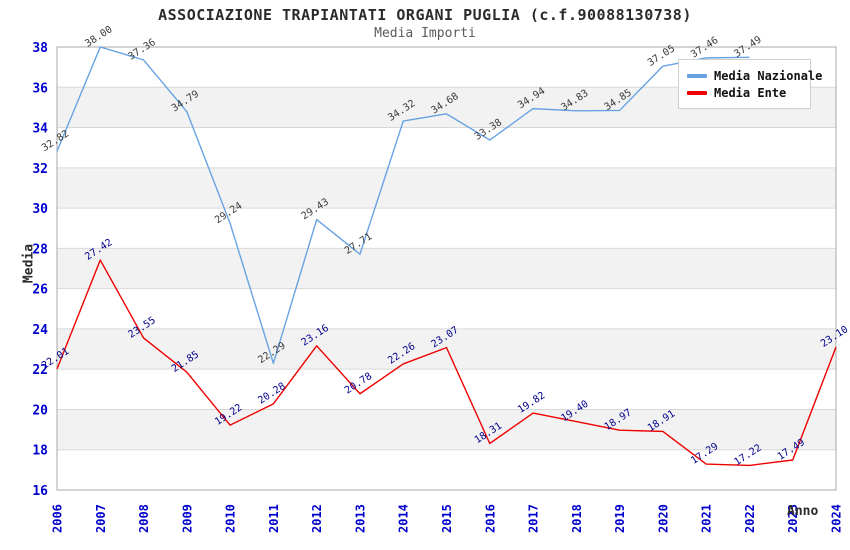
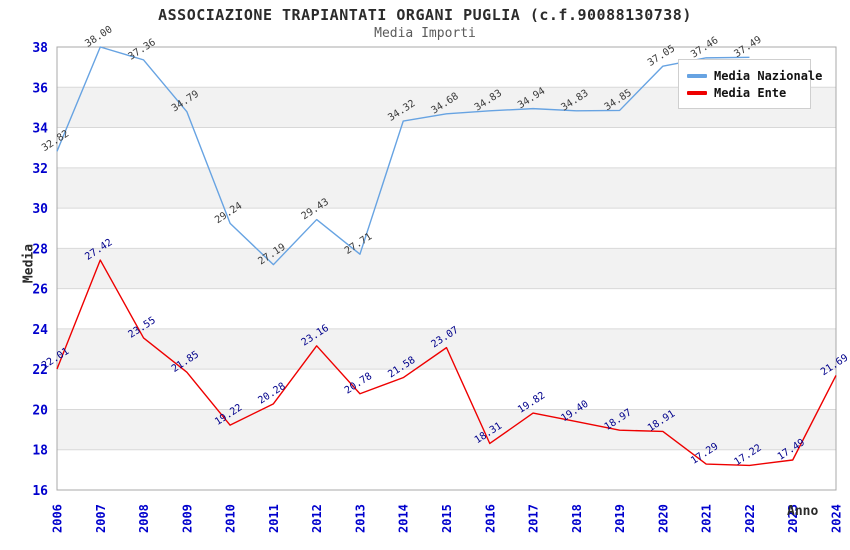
Media Nazionale/2011: 22.29 -> 27.19
Media Ente/2014: 22.26 -> 21.58
Media Nazionale/2016: 33.38 -> 34.83
Media Ente/2024: 23.10 -> 21.69
